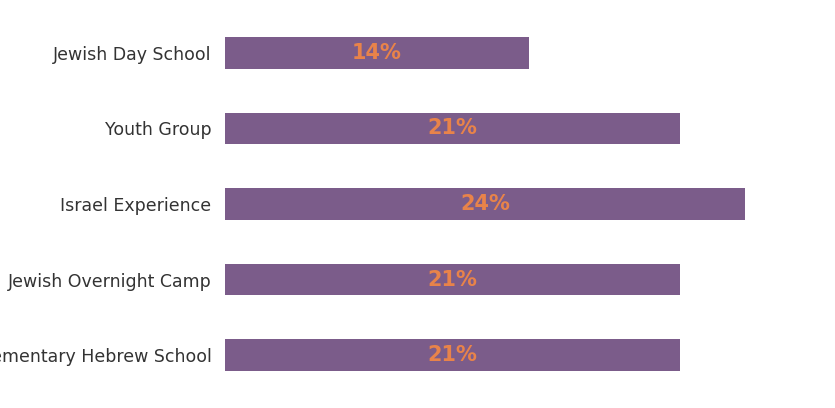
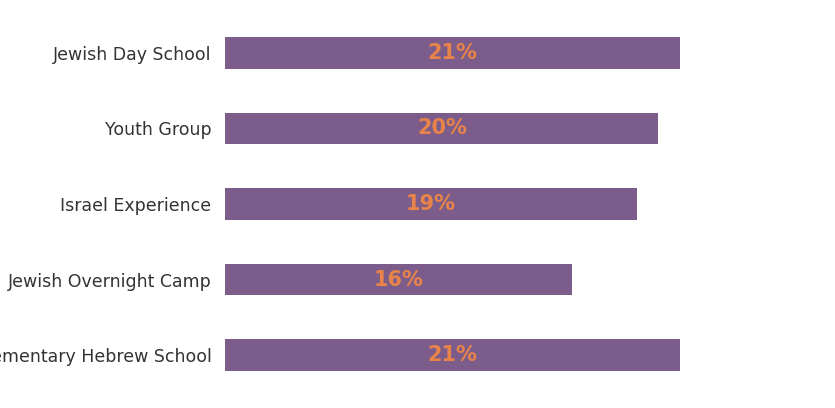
Jewish Day School: 14% -> 21%
Youth Group: 21% -> 20%
Israel Experience: 24% -> 19%
Jewish Overnight Camp: 21% -> 16%
